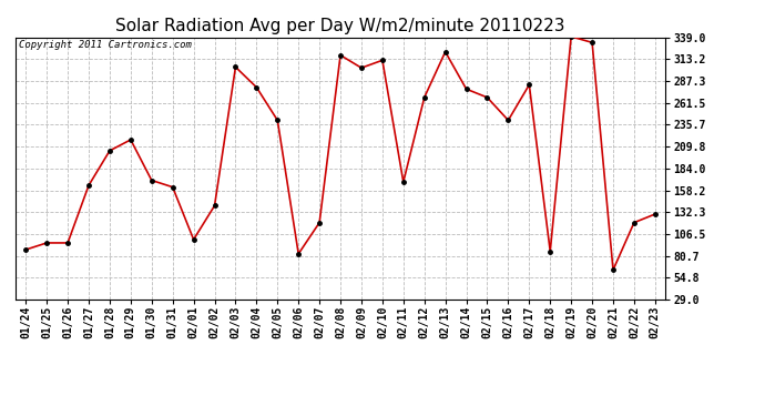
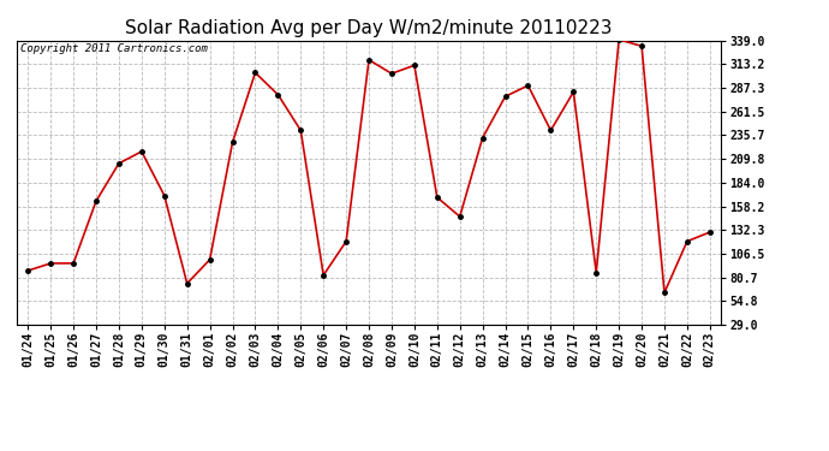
01/31: 162 -> 74
02/02: 140 -> 228
02/12: 268 -> 147
02/13: 322 -> 233
02/15: 268 -> 290
